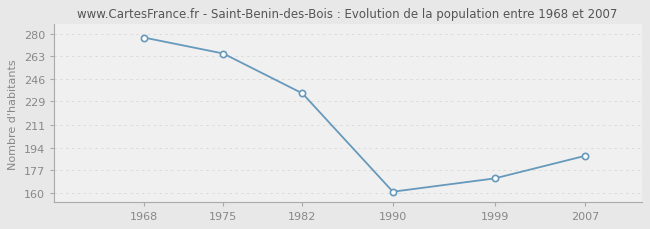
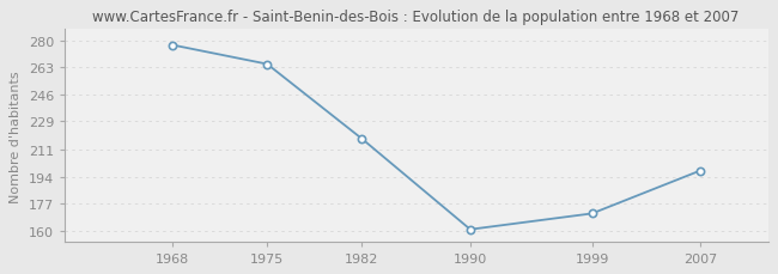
1982: 235 -> 218
2007: 188 -> 198
